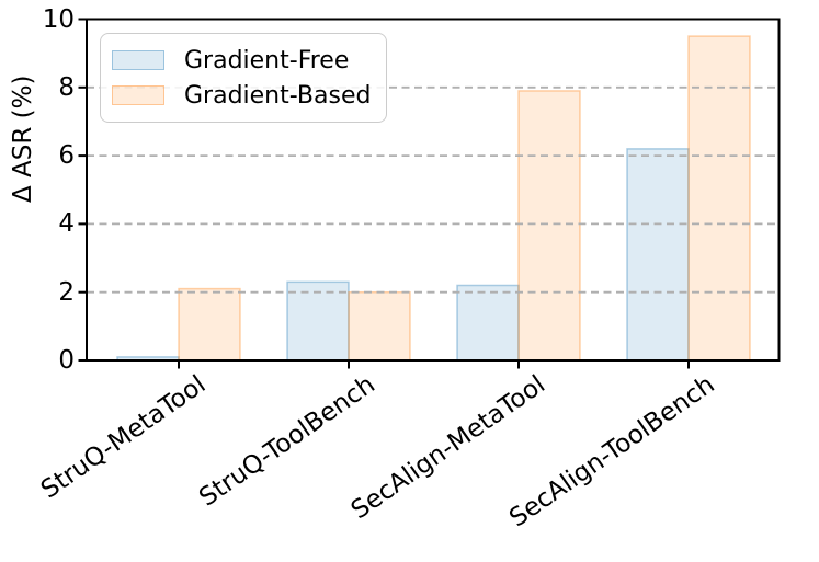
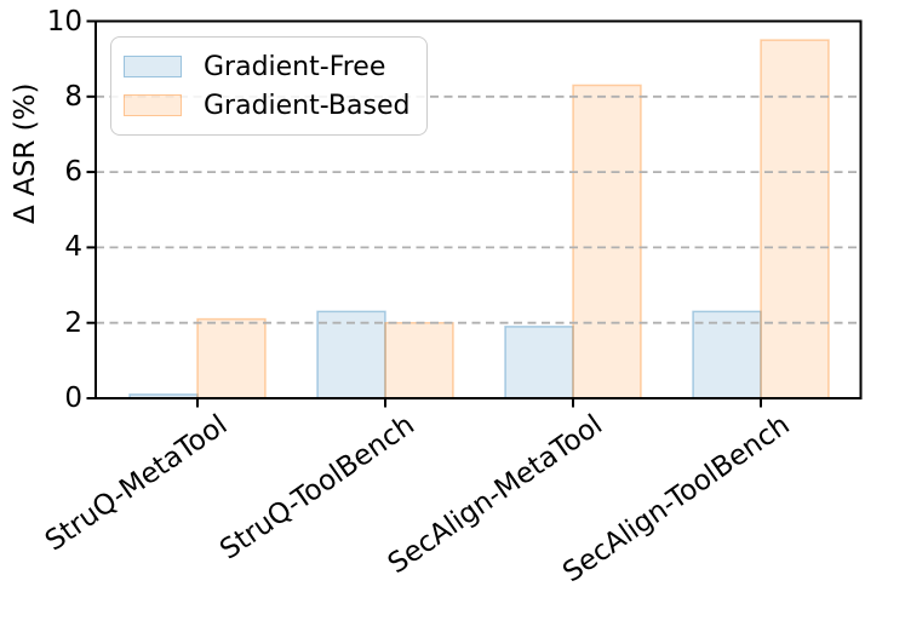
Gradient-Free/SecAlign-MetaTool: 2.2 -> 1.9
Gradient-Based/SecAlign-MetaTool: 7.9 -> 8.3
Gradient-Free/SecAlign-ToolBench: 6.2 -> 2.3
